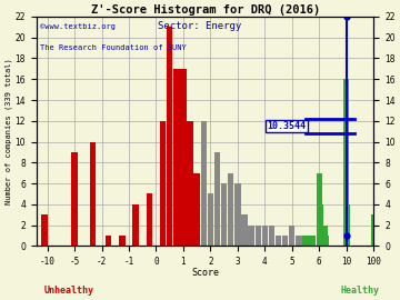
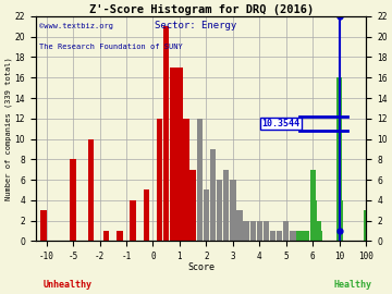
-5: 9 -> 8
